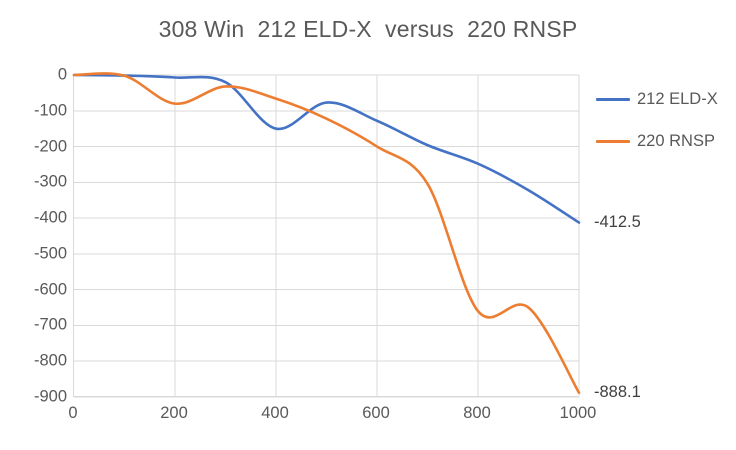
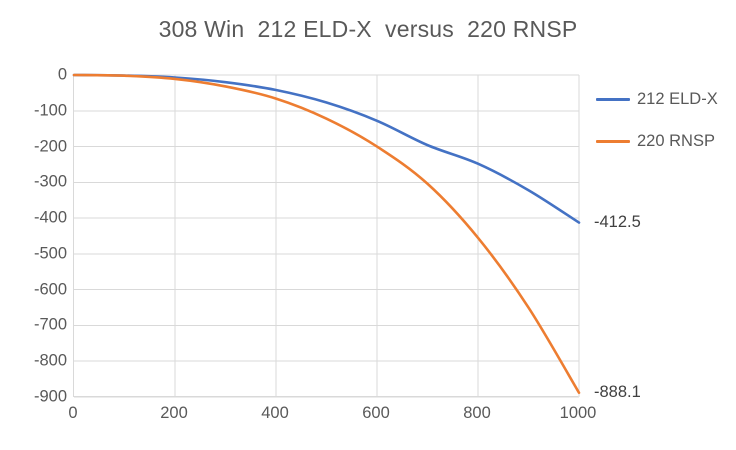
220 RNSP/200: -80 -> -10
212 ELD-X/400: -150 -> -40
220 RNSP/800: -660 -> -460
